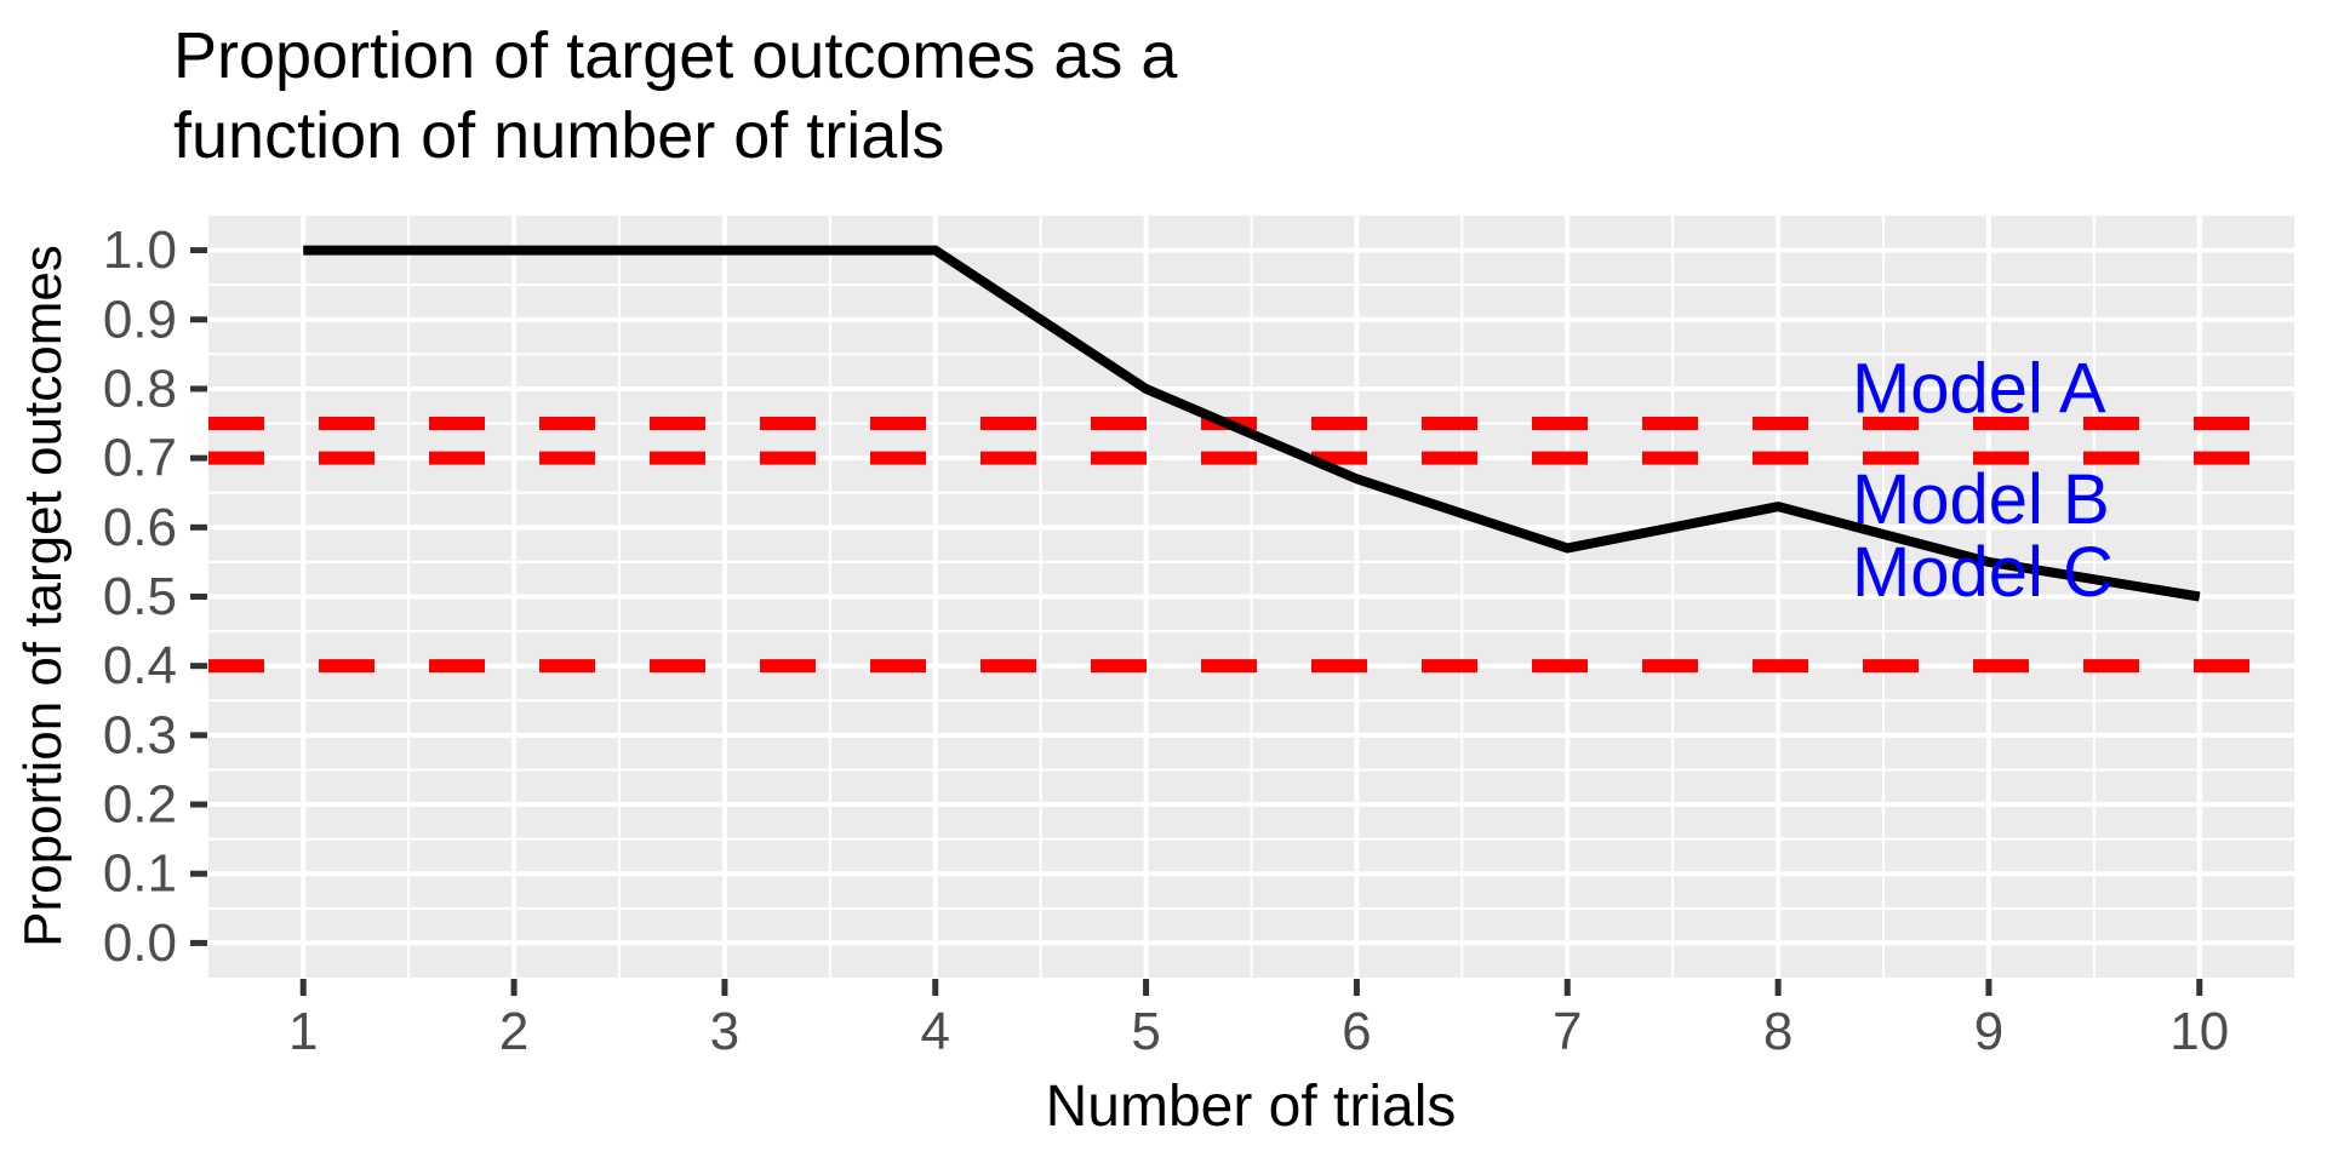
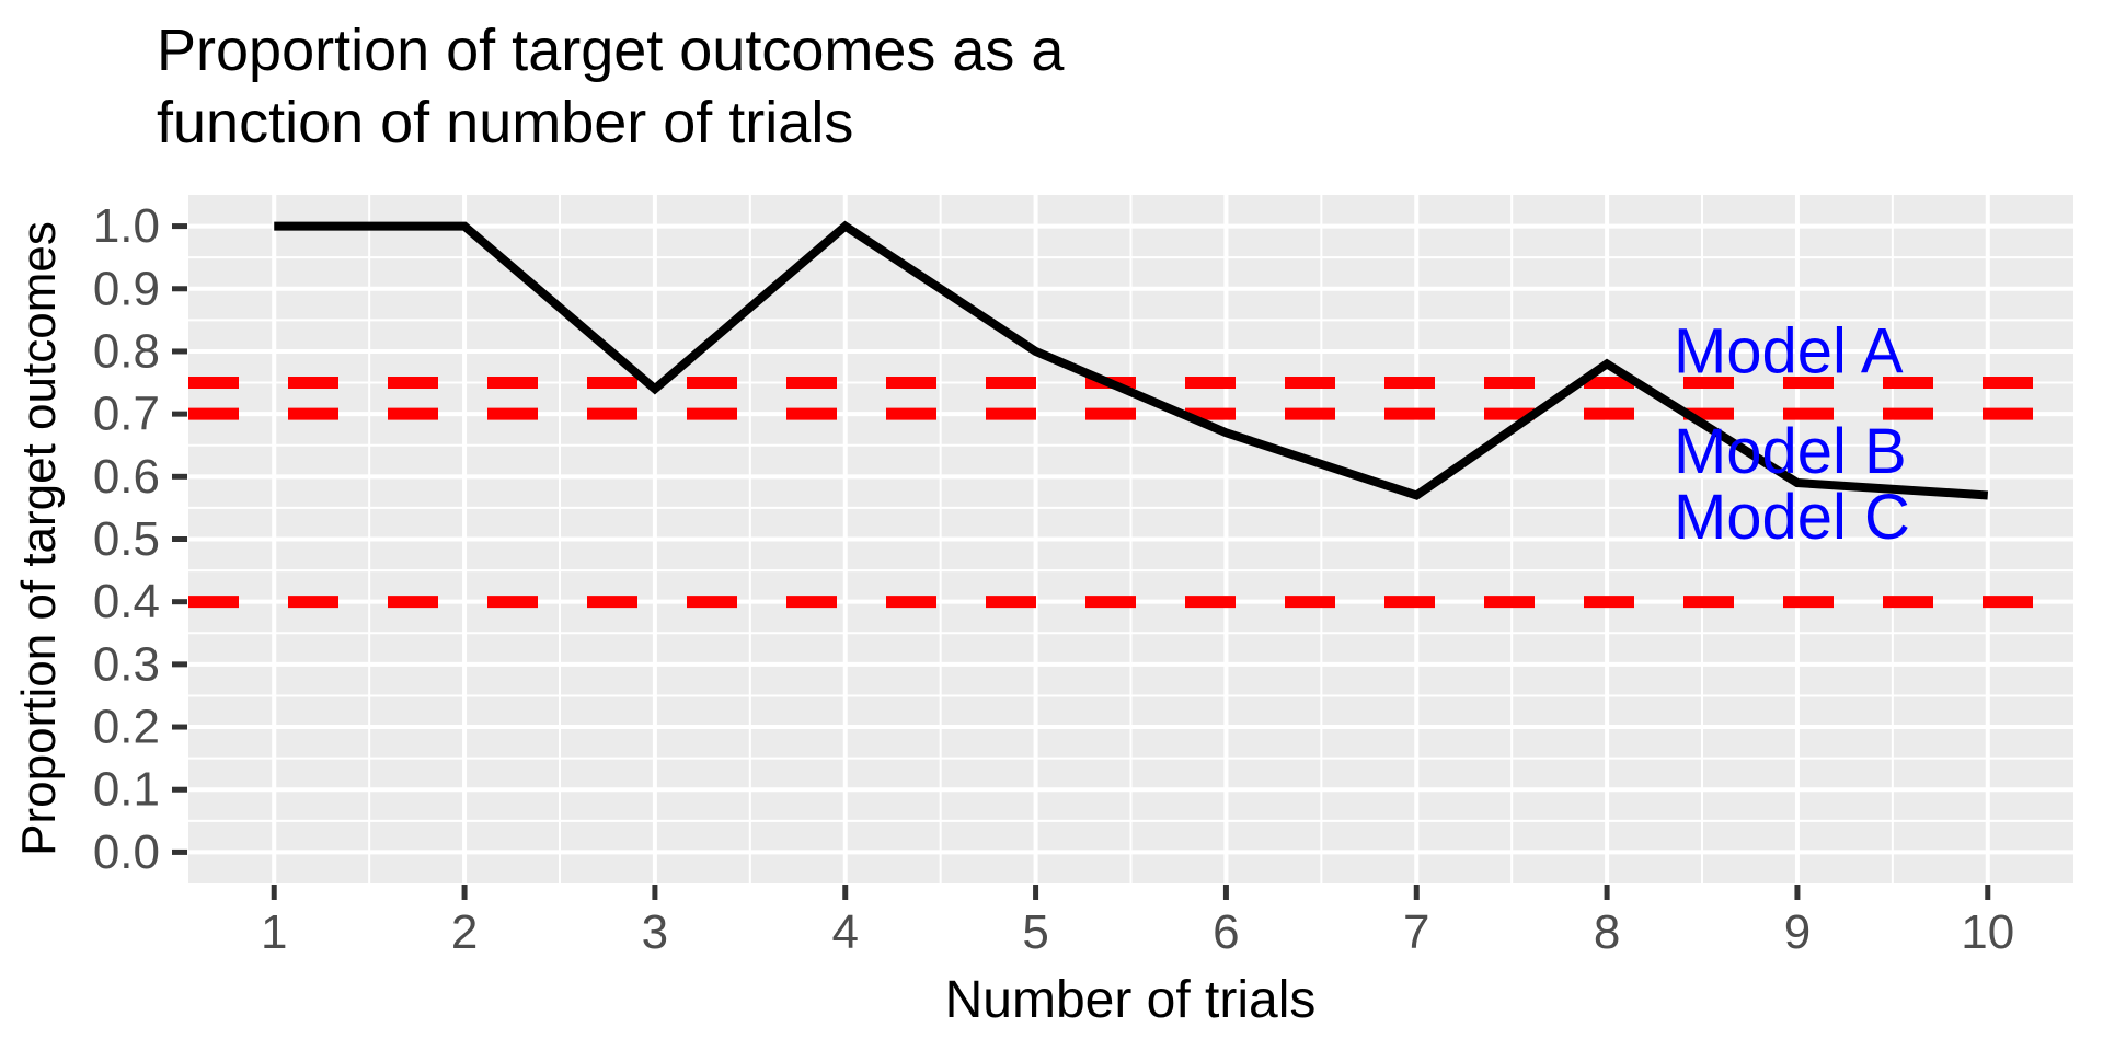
3: 1.00 -> 0.74
8: 0.63 -> 0.78
9: 0.55 -> 0.59
10: 0.50 -> 0.57
